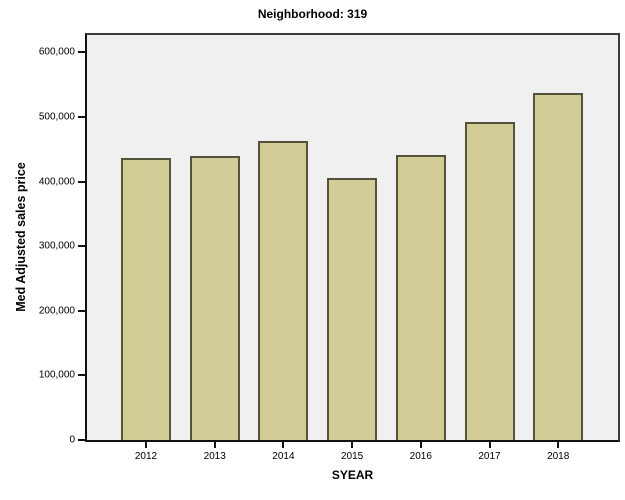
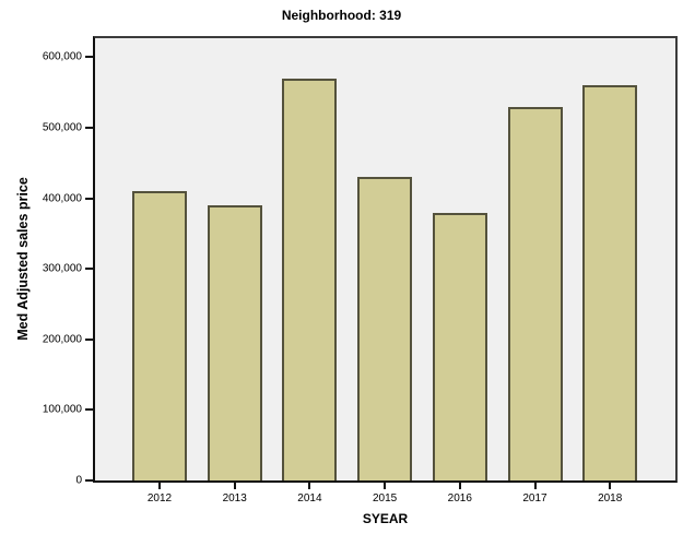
2012: 440000 -> 410000
2013: 440000 -> 390000
2014: 460000 -> 570000
2015: 400000 -> 430000
2016: 440000 -> 380000
2017: 490000 -> 530000
2018: 540000 -> 560000
